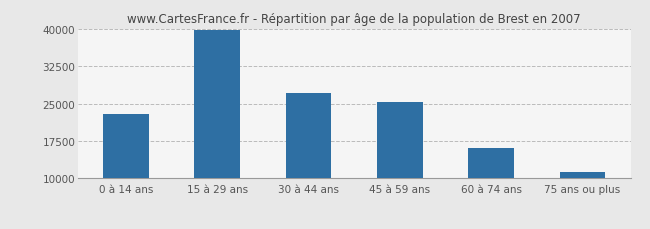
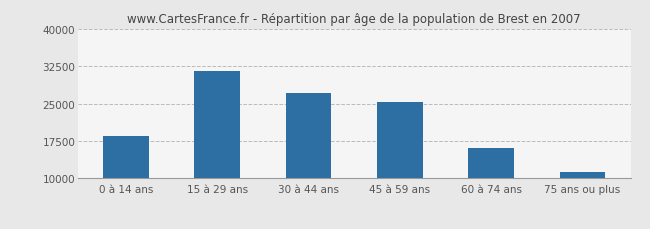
0 à 14 ans: 23000 -> 18500
15 à 29 ans: 39800 -> 31500
